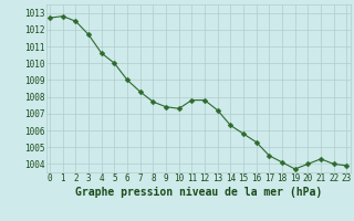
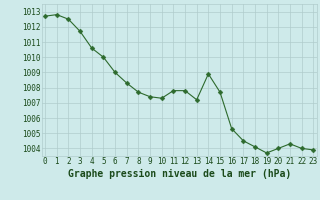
14: 1006.3 -> 1008.9
15: 1005.8 -> 1007.7
